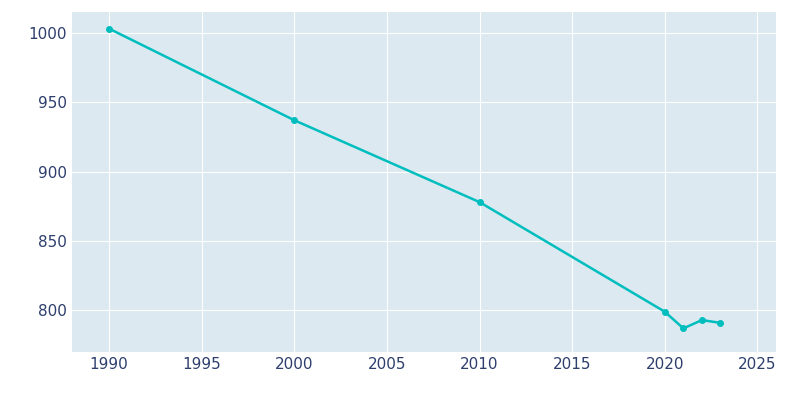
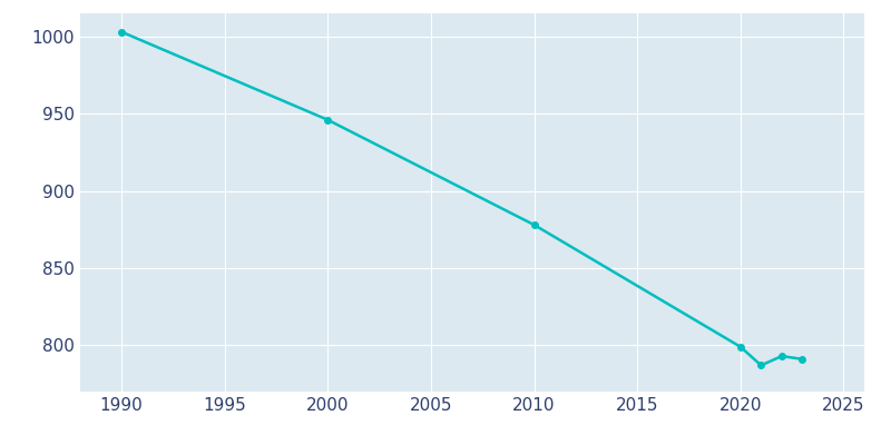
2000: 937 -> 946
